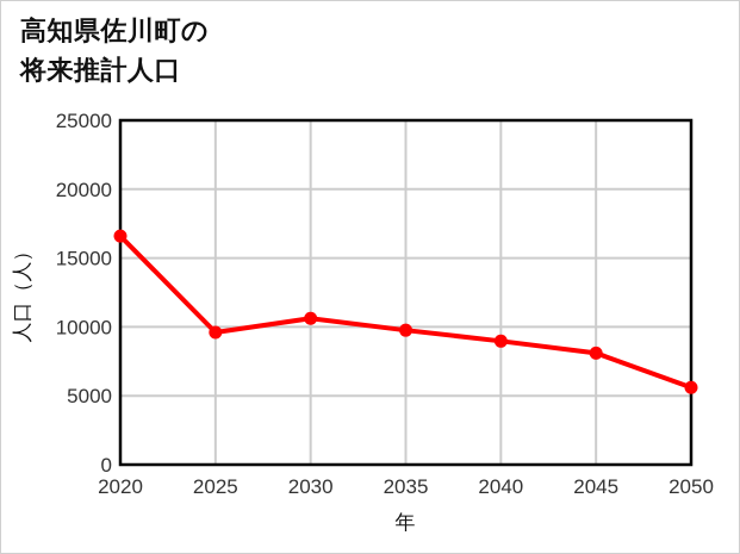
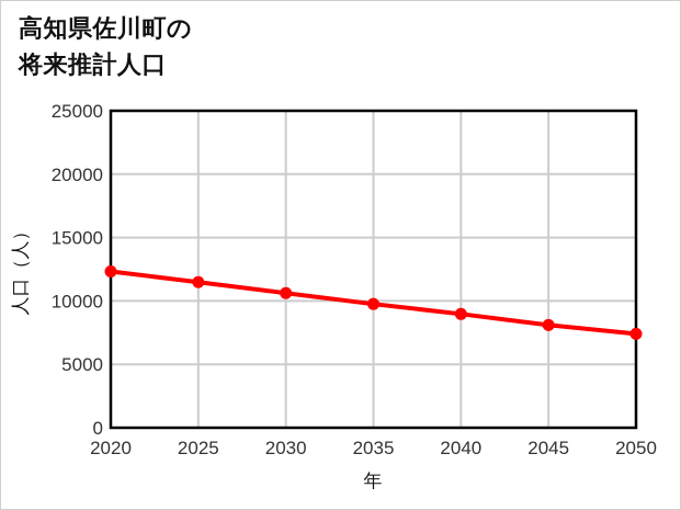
2020: 16600 -> 12300
2025: 9600 -> 11500
2050: 5600 -> 7400
